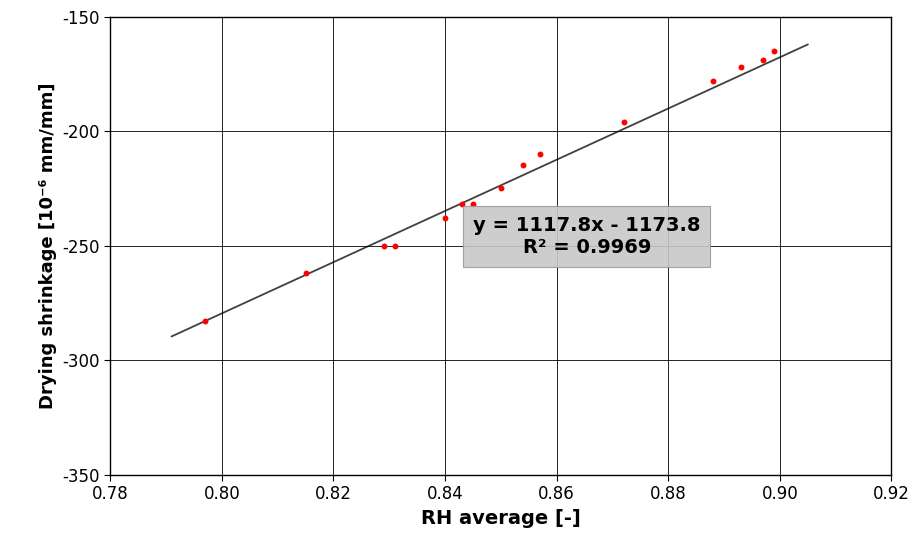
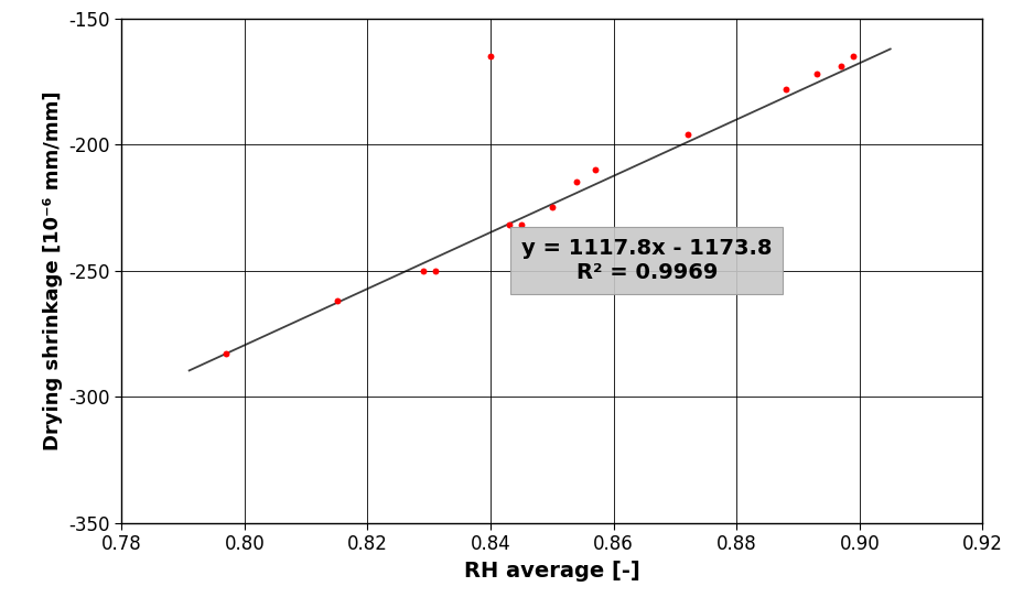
0.84: -238 -> -165
